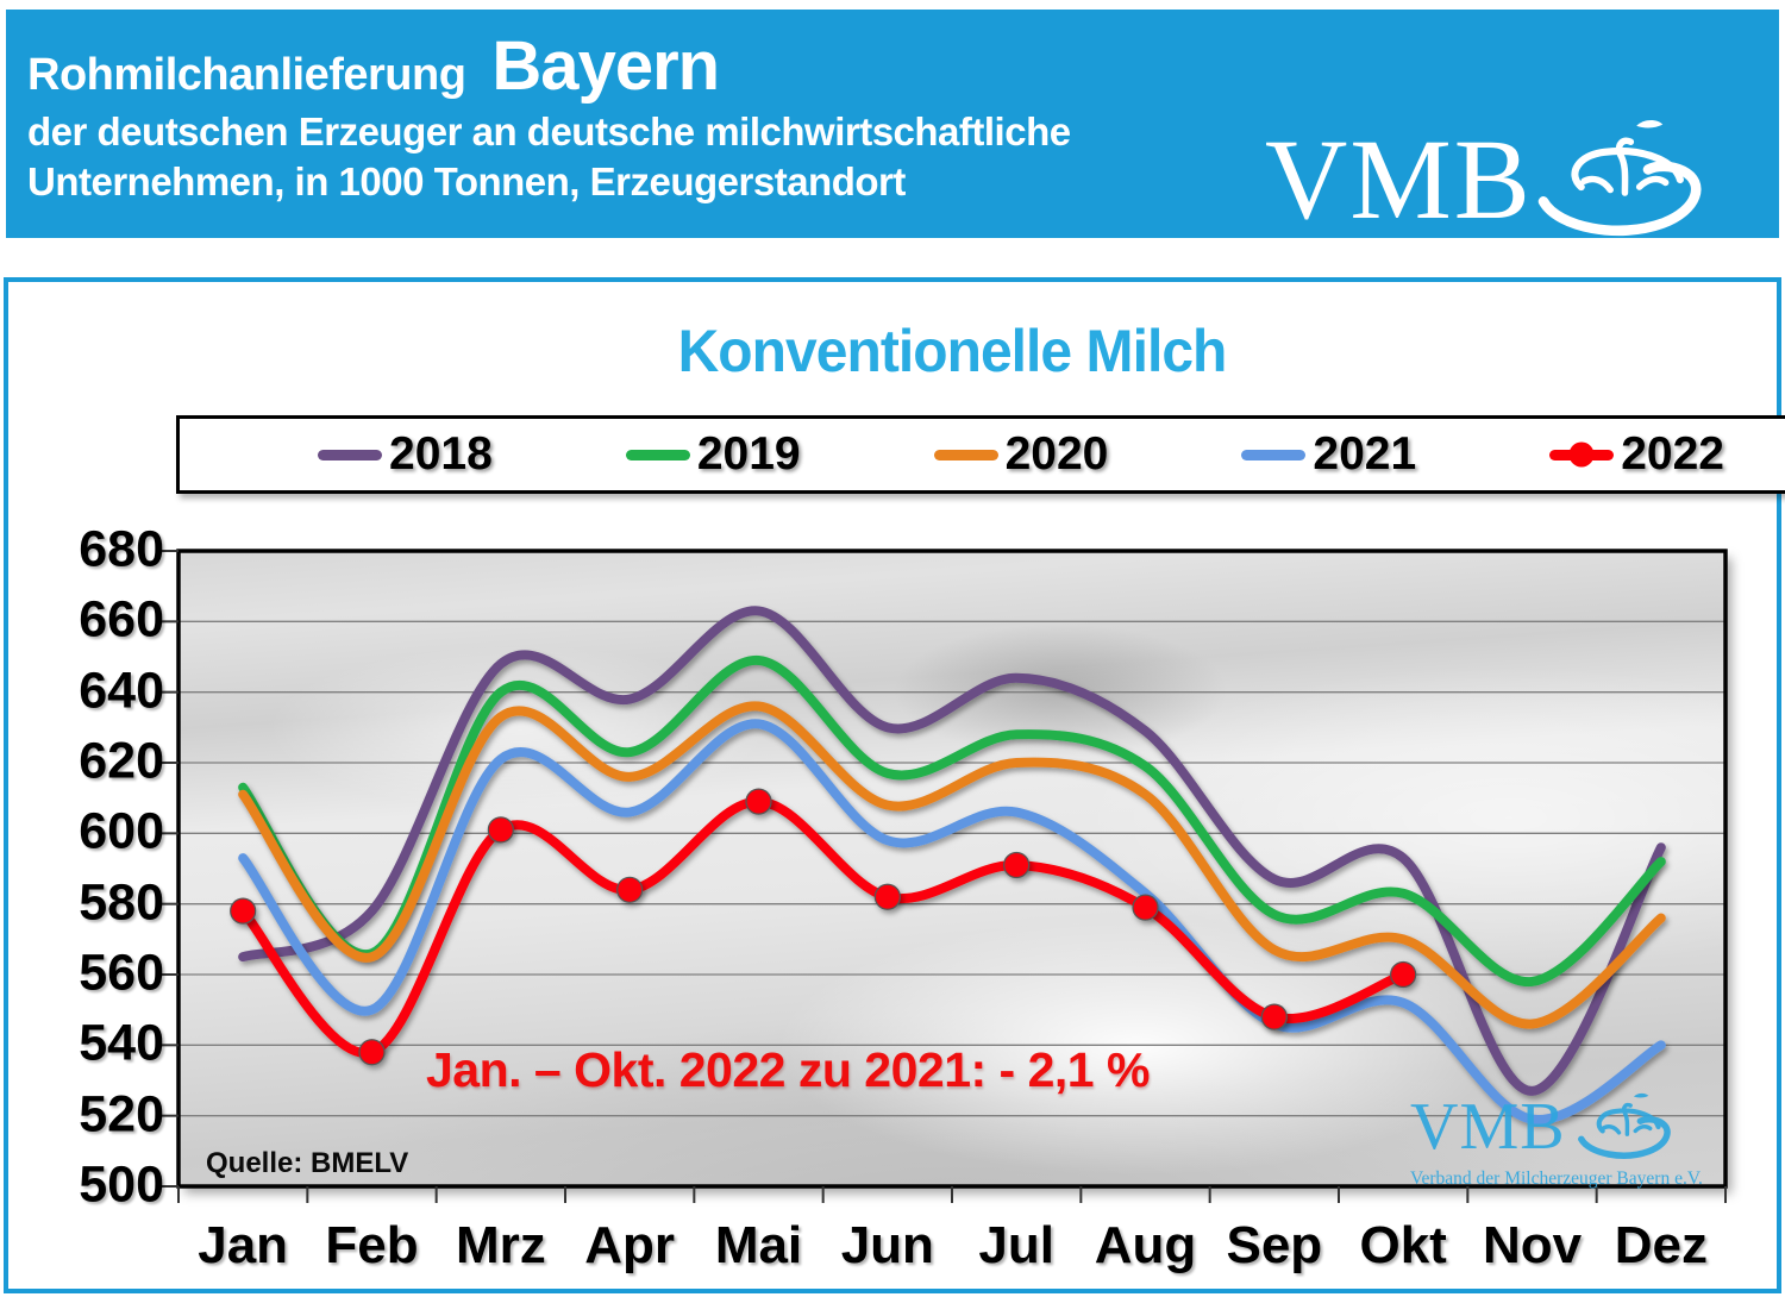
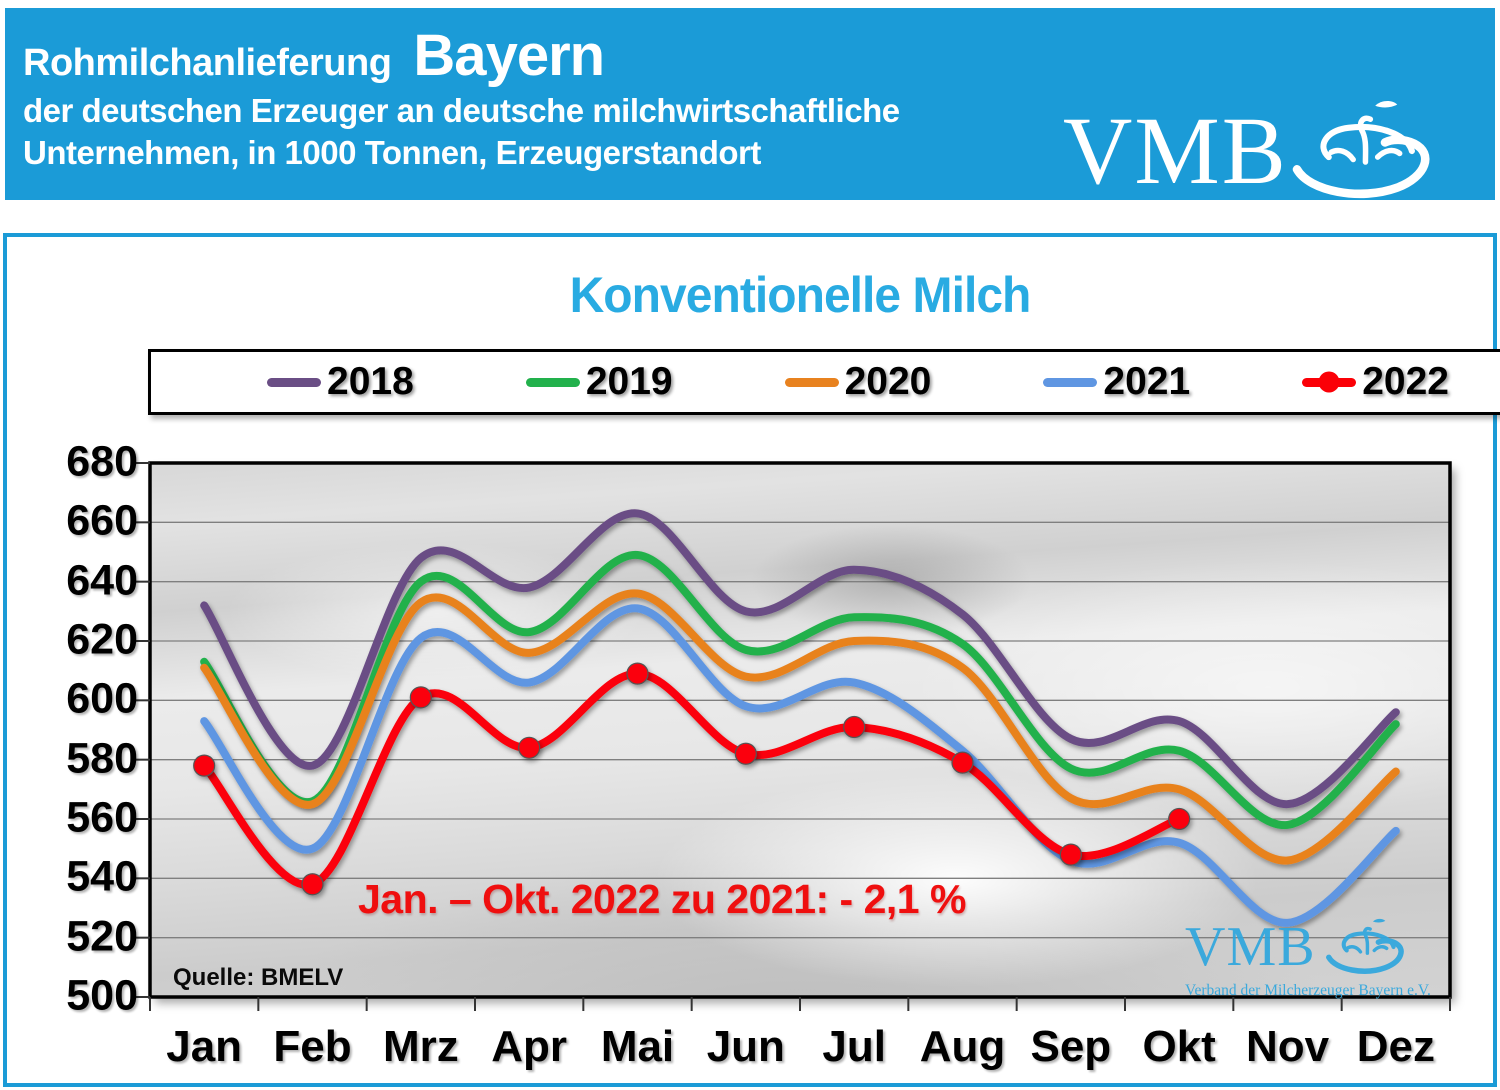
2018/Jan: 565 -> 632
2018/Nov: 527 -> 565
2021/Nov: 519 -> 525
2021/Dez: 540 -> 556
